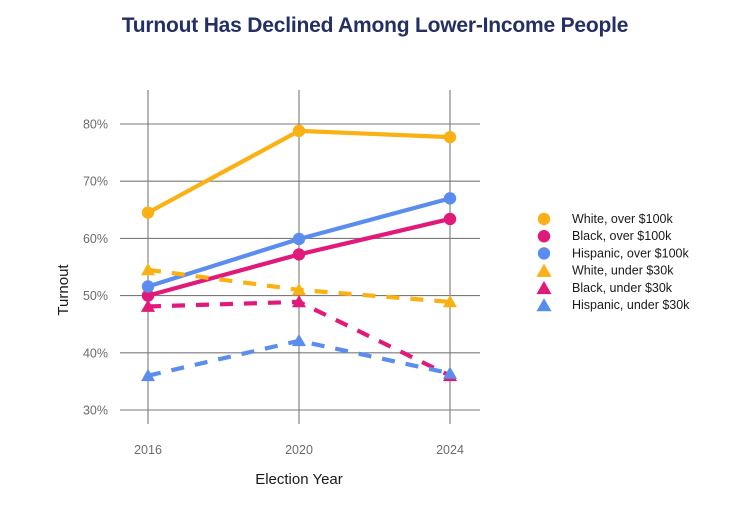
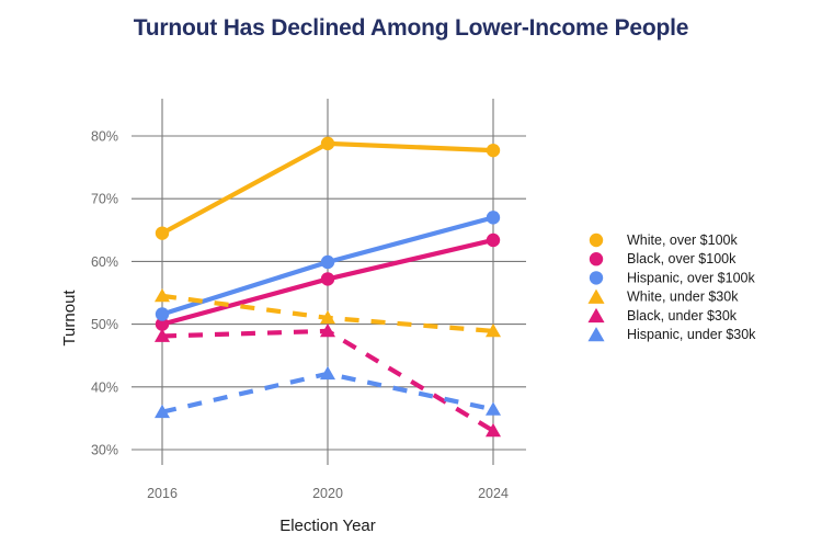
Black, under $30k/2024: 36% -> 33%
